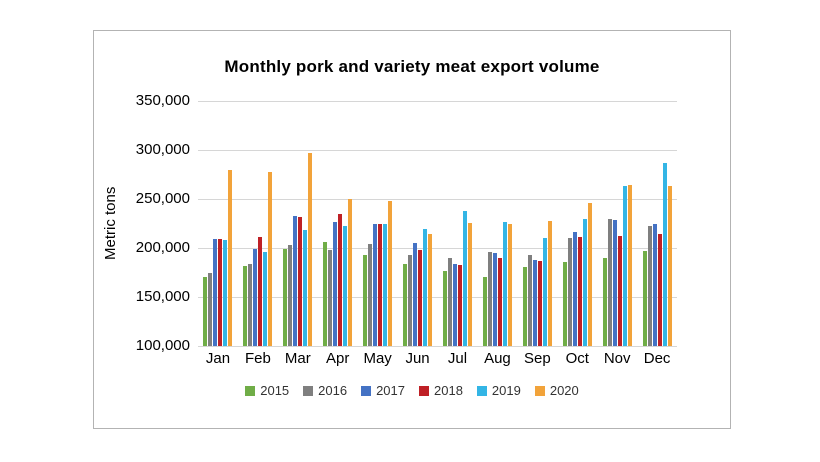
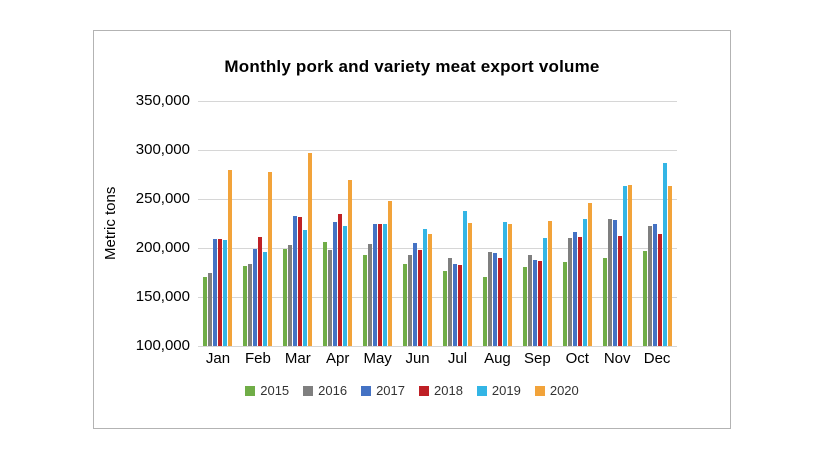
2020/Apr: 250000 -> 270000
